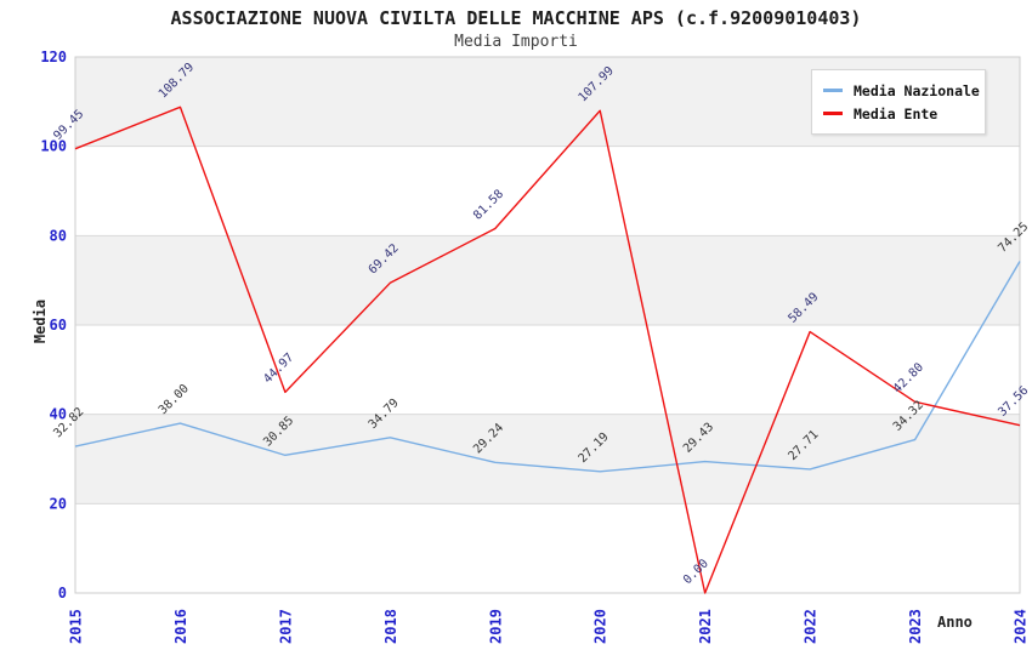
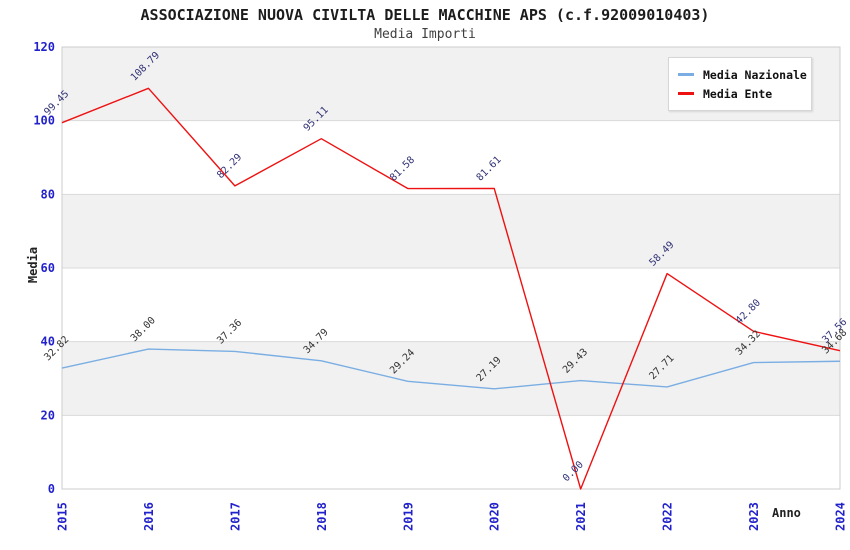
Media Nazionale/2017: 30.85 -> 37.36
Media Ente/2017: 44.97 -> 82.29
Media Ente/2018: 69.42 -> 95.11
Media Ente/2020: 107.99 -> 81.61
Media Nazionale/2024: 74.25 -> 34.68
